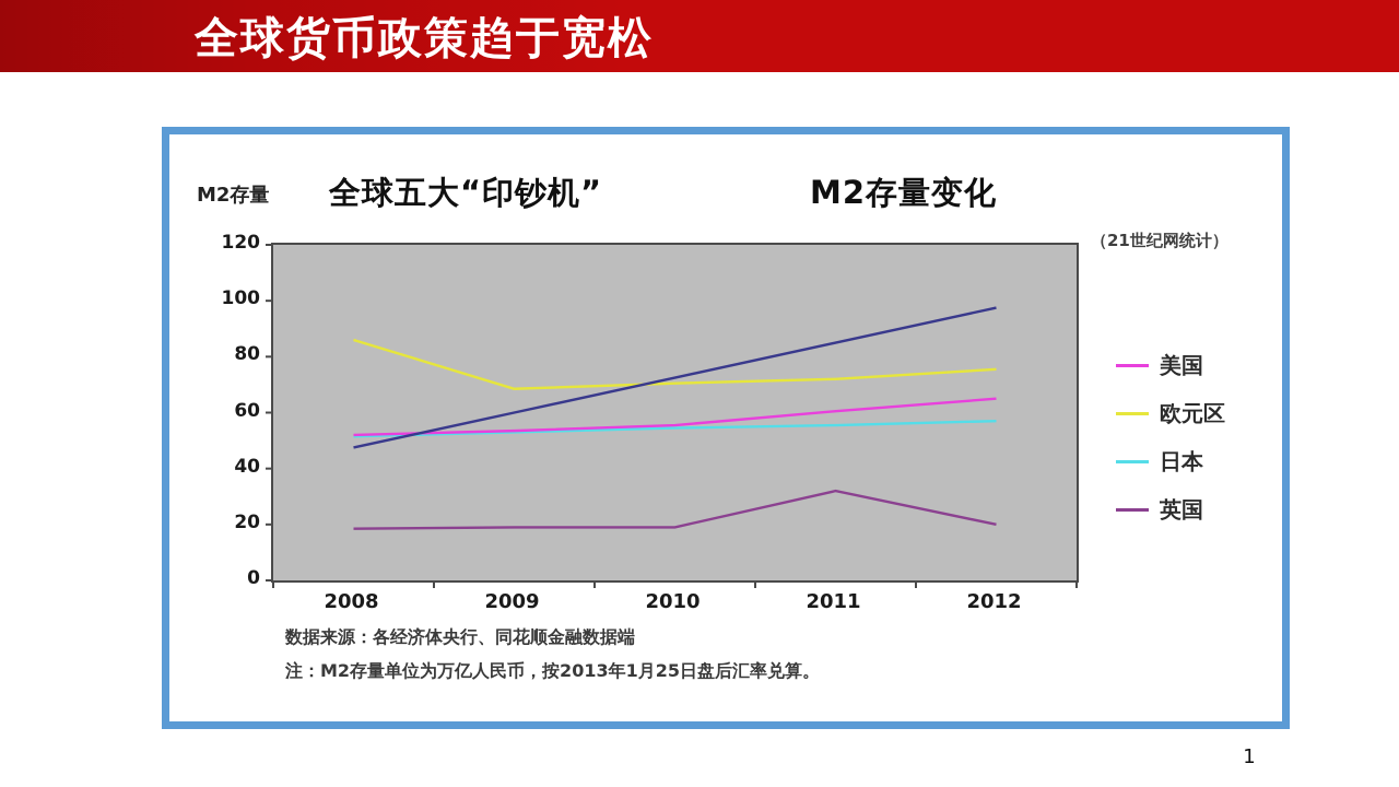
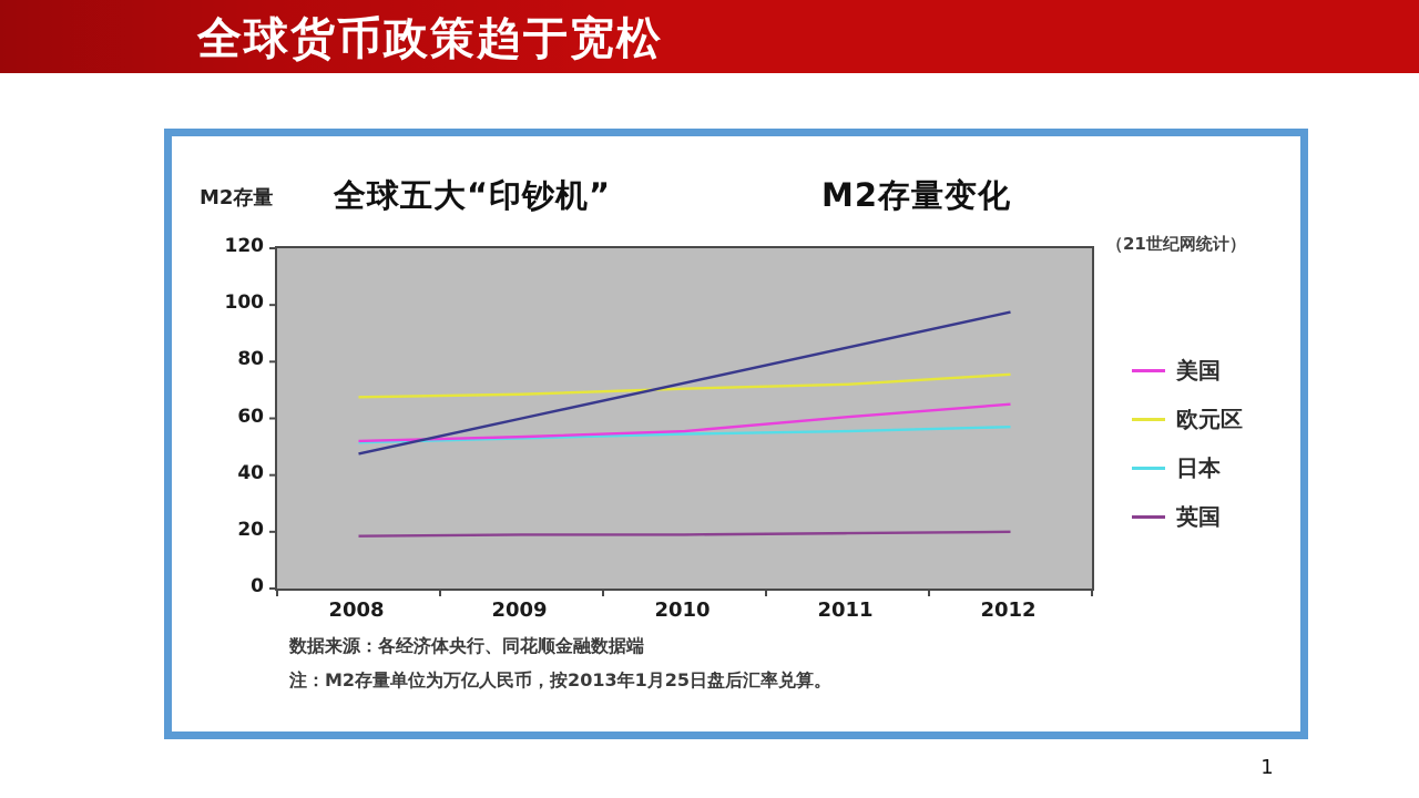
欧元区/2008: 86 -> 68
英国/2011: 32 -> 20
